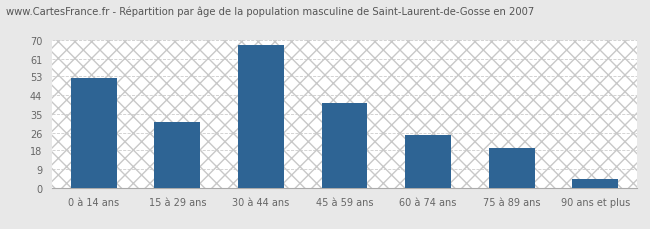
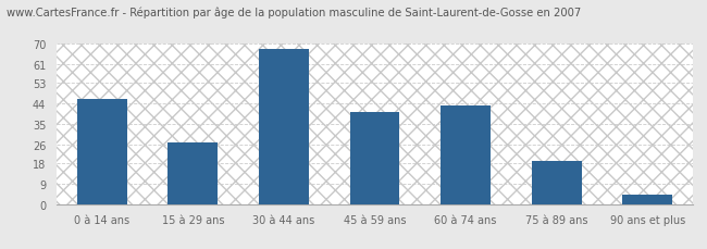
0 à 14 ans: 52 -> 46
15 à 29 ans: 31 -> 27
60 à 74 ans: 25 -> 43
